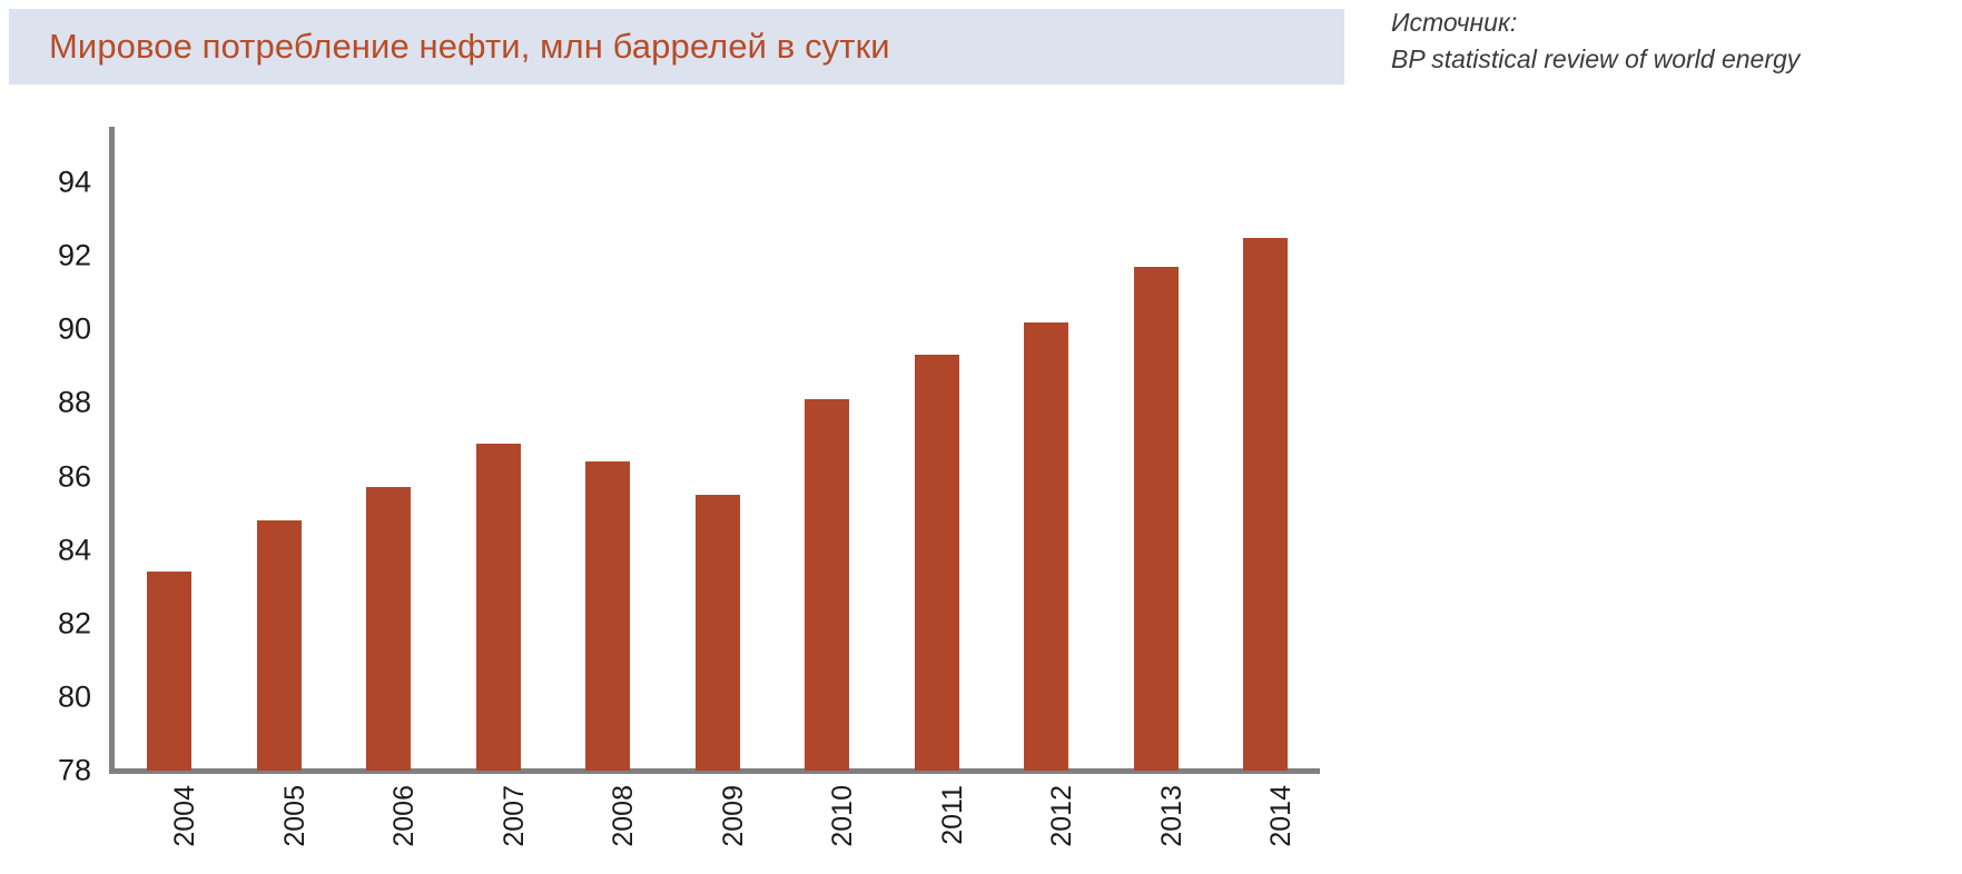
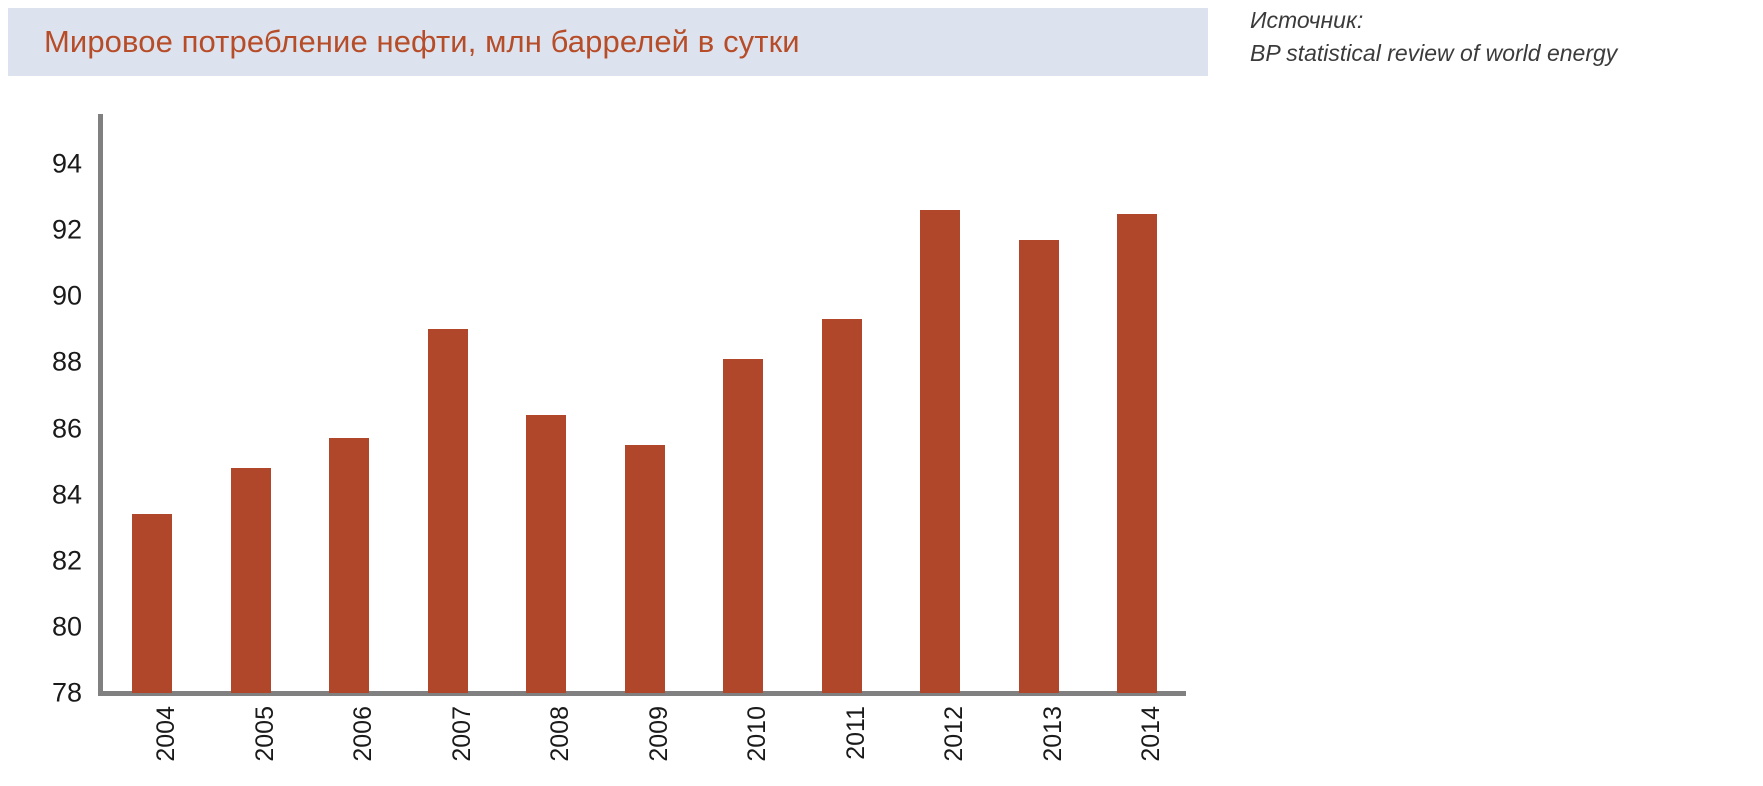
2007: 86.9 -> 89.0
2012: 90.2 -> 92.6
